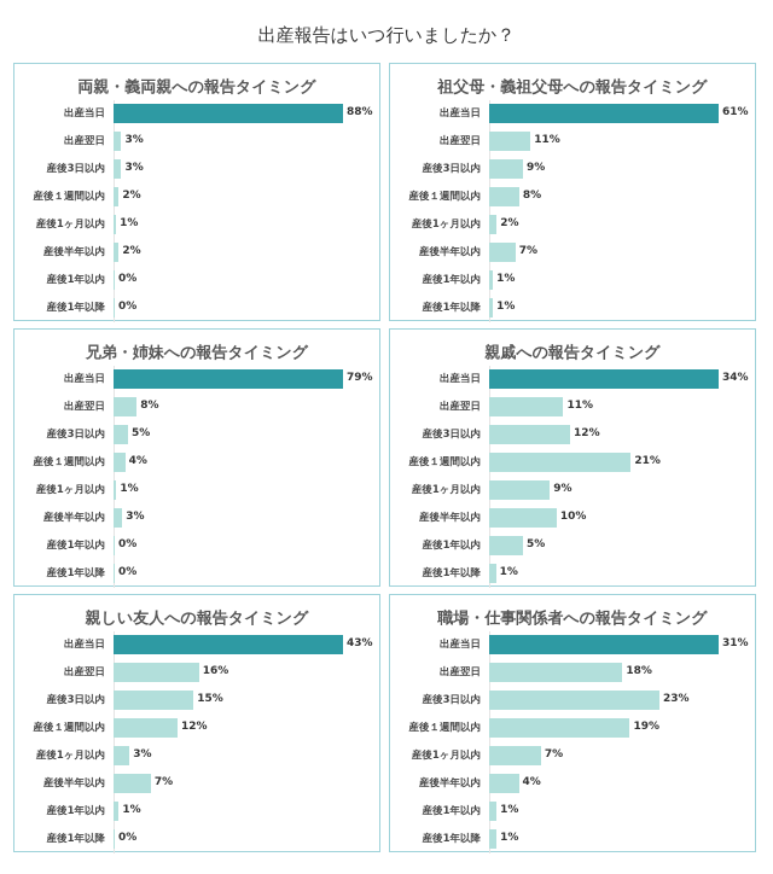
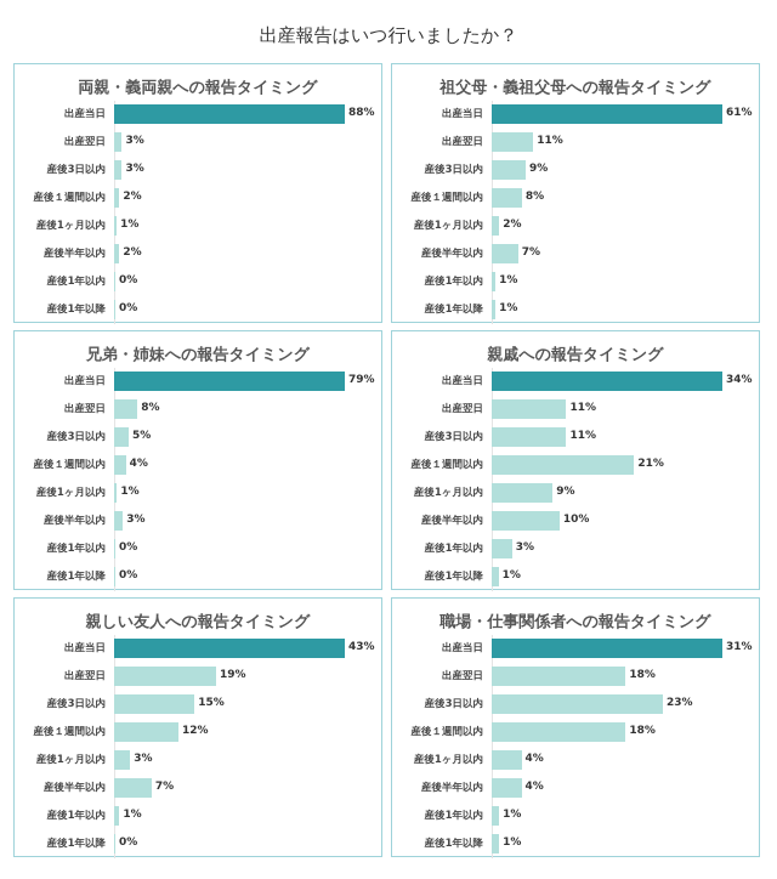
親戚への報告タイミング/産後3日以内: 12% -> 11%
親戚への報告タイミング/産後1年以内: 5% -> 3%
親しい友人への報告タイミング/出産翌日: 16% -> 19%
職場・仕事関係者への報告タイミング/産後１週間以内: 19% -> 18%
職場・仕事関係者への報告タイミング/産後1ヶ月以内: 7% -> 4%
